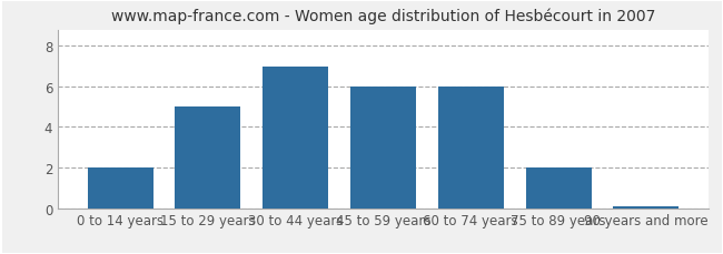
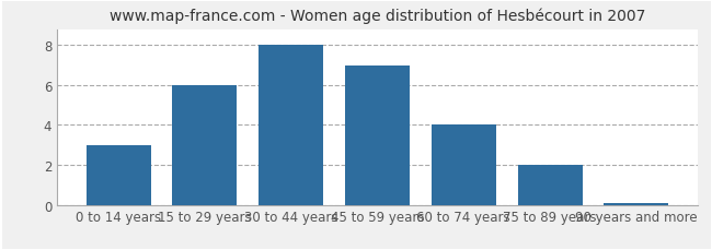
0 to 14 years: 2.0 -> 3.0
15 to 29 years: 5.0 -> 6.0
30 to 44 years: 7.0 -> 8.0
45 to 59 years: 6.0 -> 7.0
60 to 74 years: 6.0 -> 4.0
